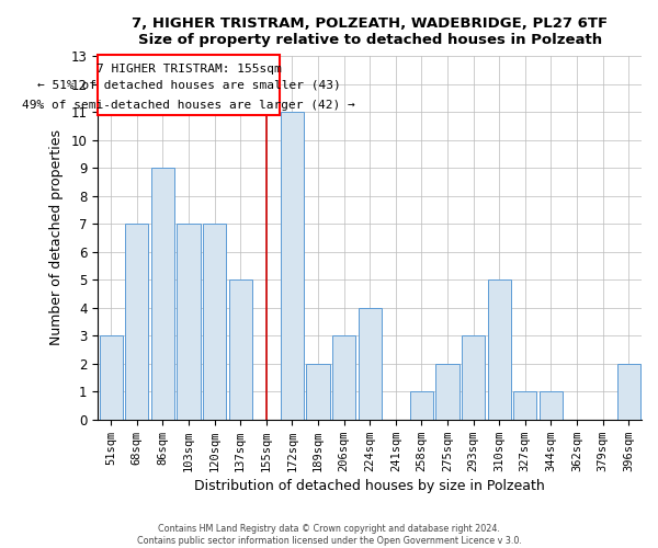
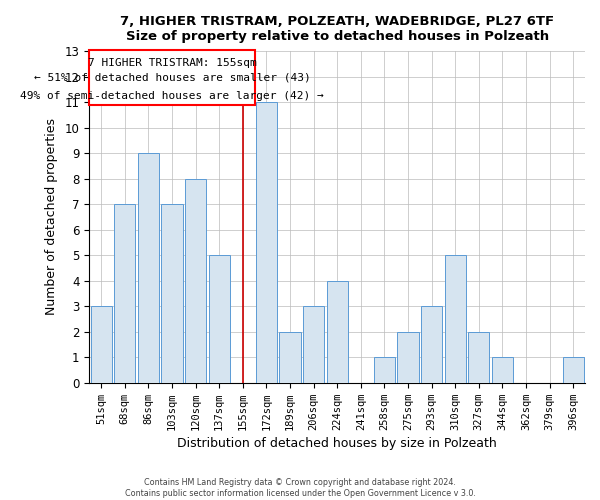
120sqm: 7 -> 8
327sqm: 1 -> 2
396sqm: 2 -> 1
